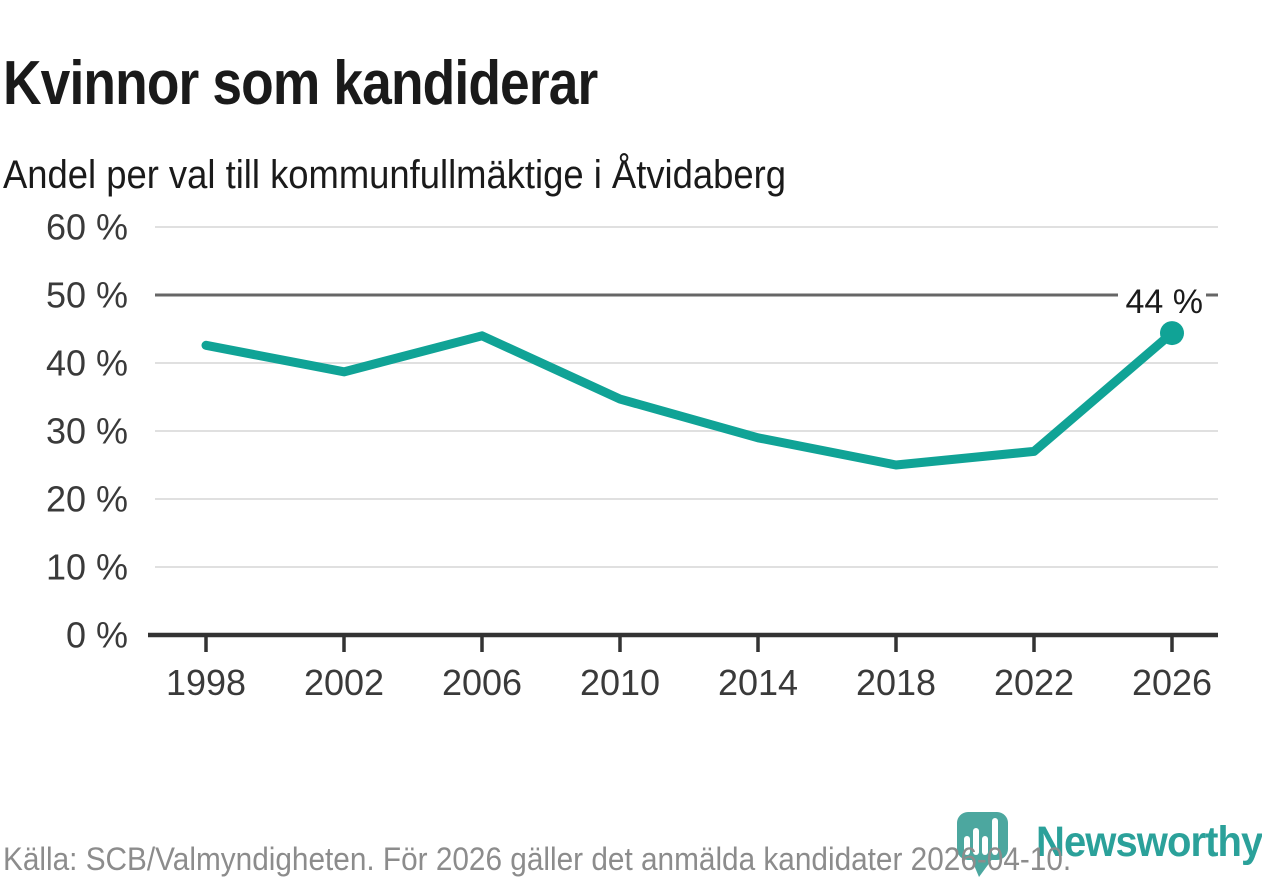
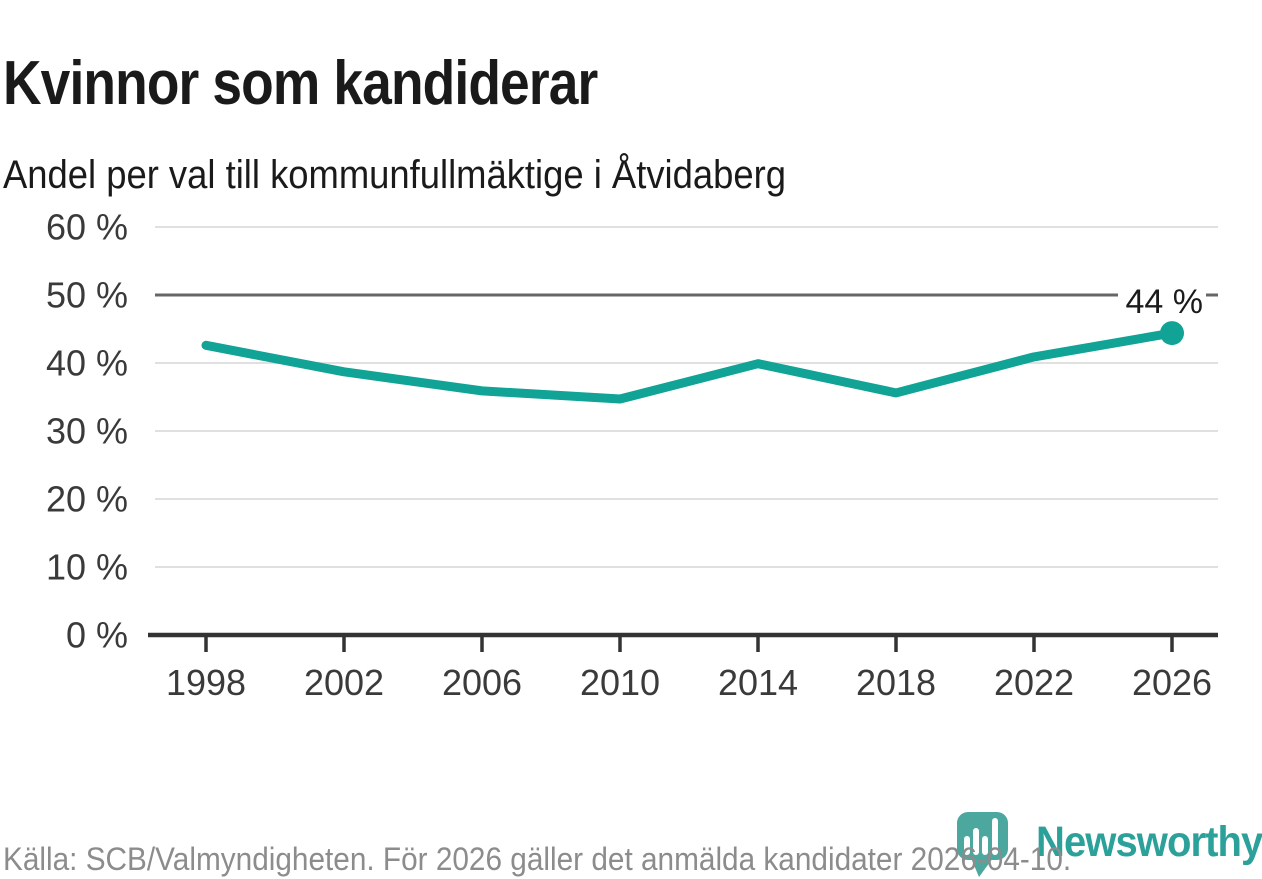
2006: 44% -> 36%
2014: 29% -> 40%
2018: 25% -> 36%
2022: 27% -> 41%
